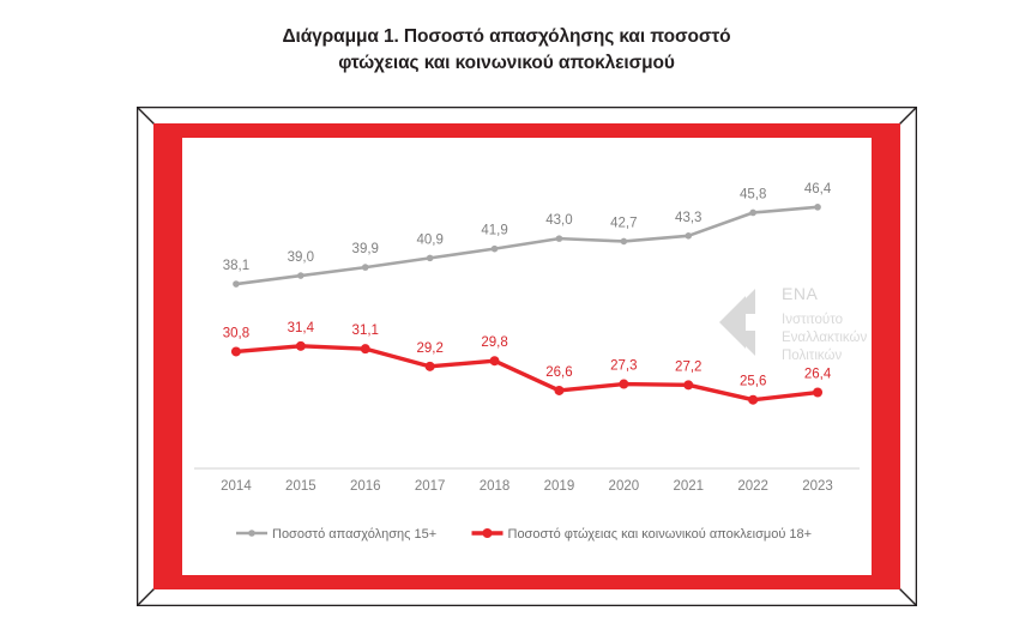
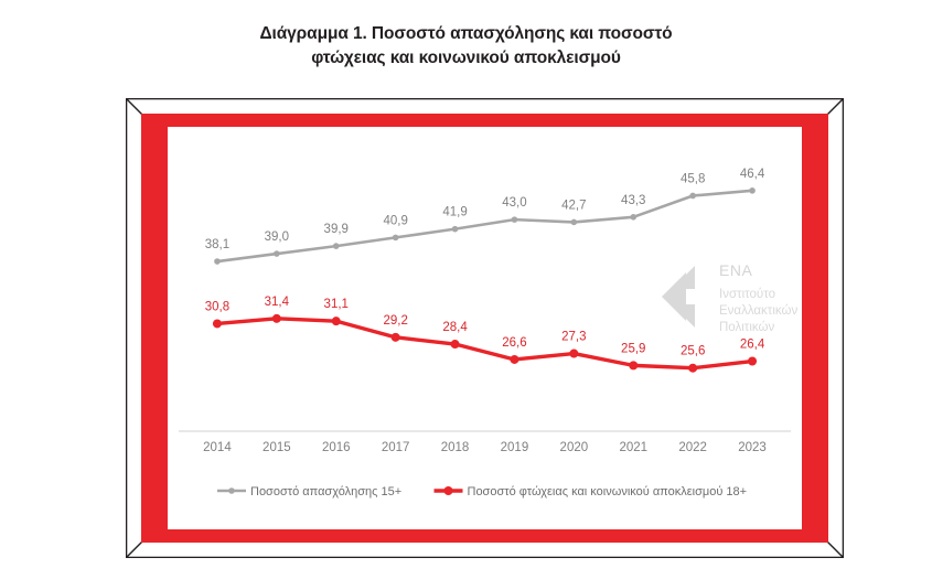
Ποσοστό φτώχειας και κοινωνικού αποκλεισμού 18+/2018: 29,8 -> 28,4
Ποσοστό φτώχειας και κοινωνικού αποκλεισμού 18+/2021: 27,2 -> 25,9
